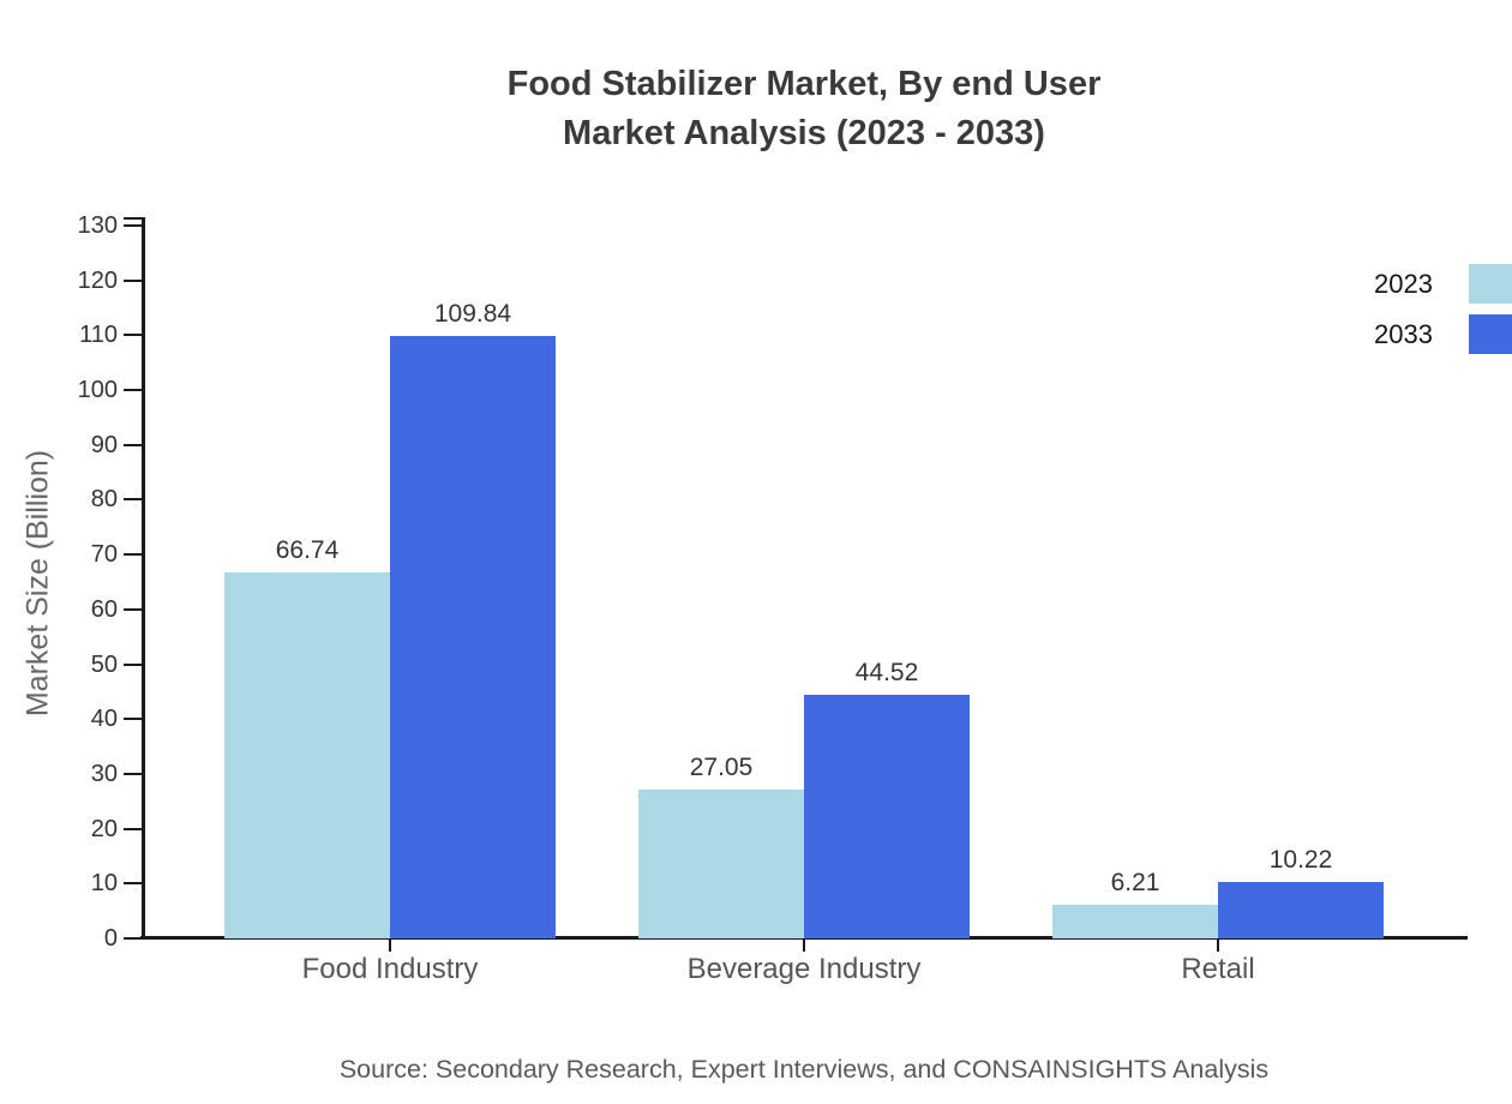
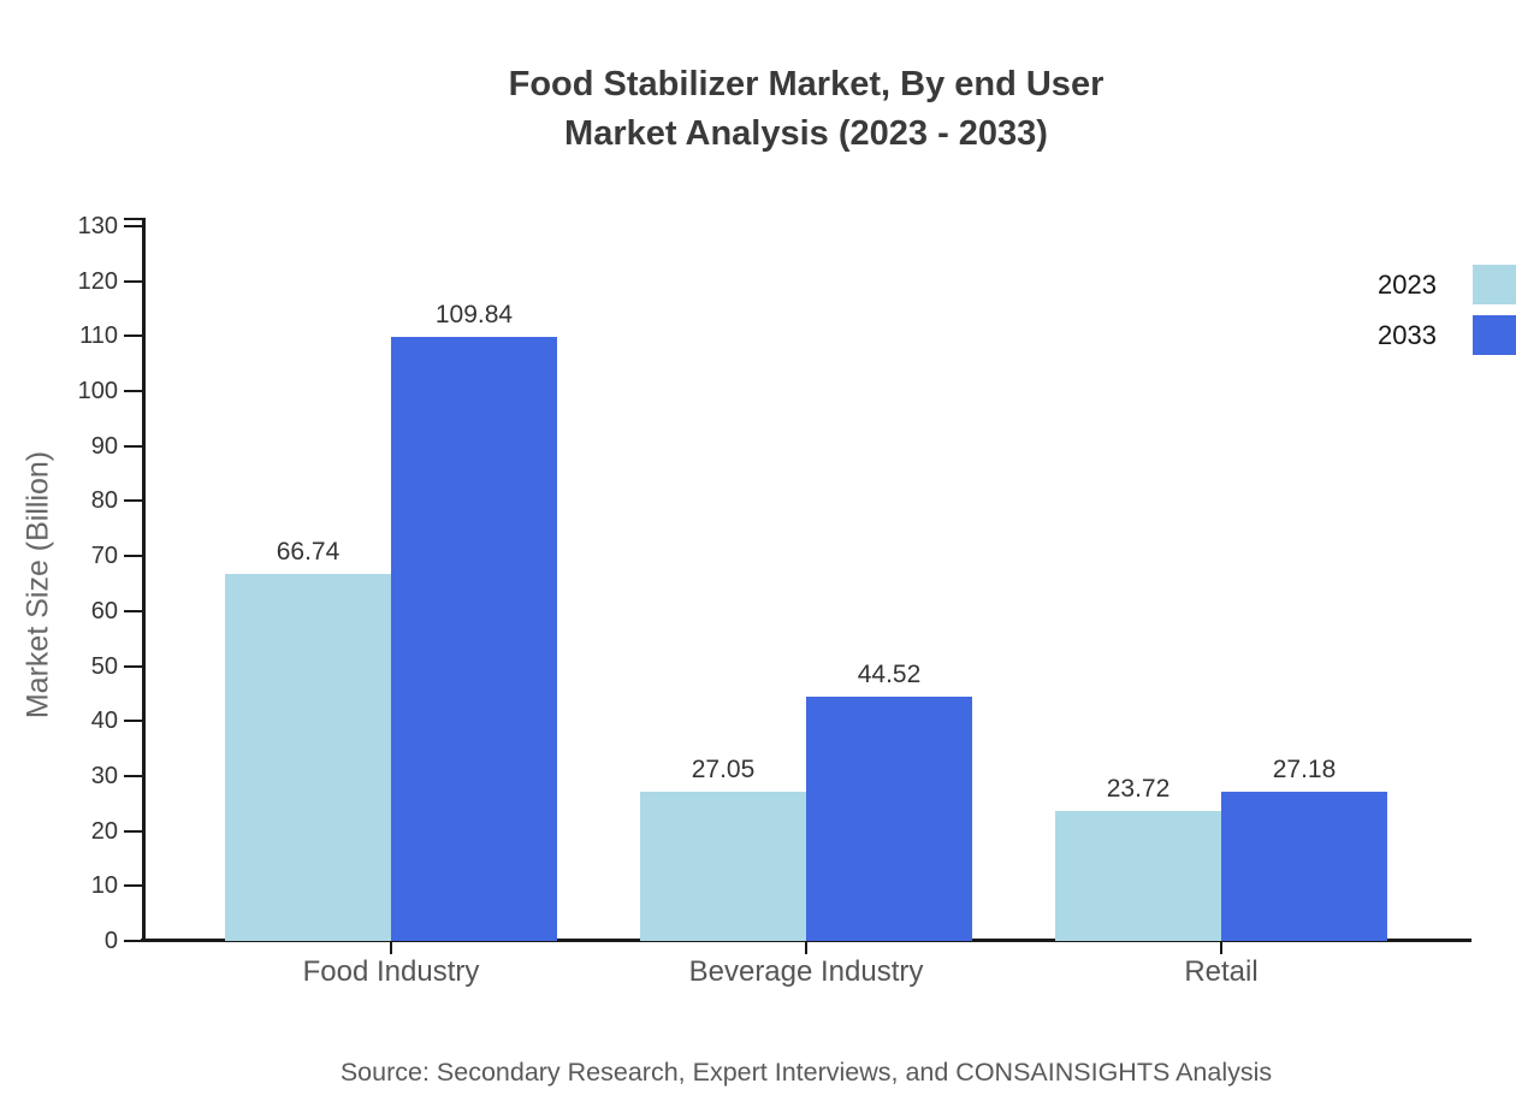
2023/Retail: 6.21 -> 23.72
2033/Retail: 10.22 -> 27.18
